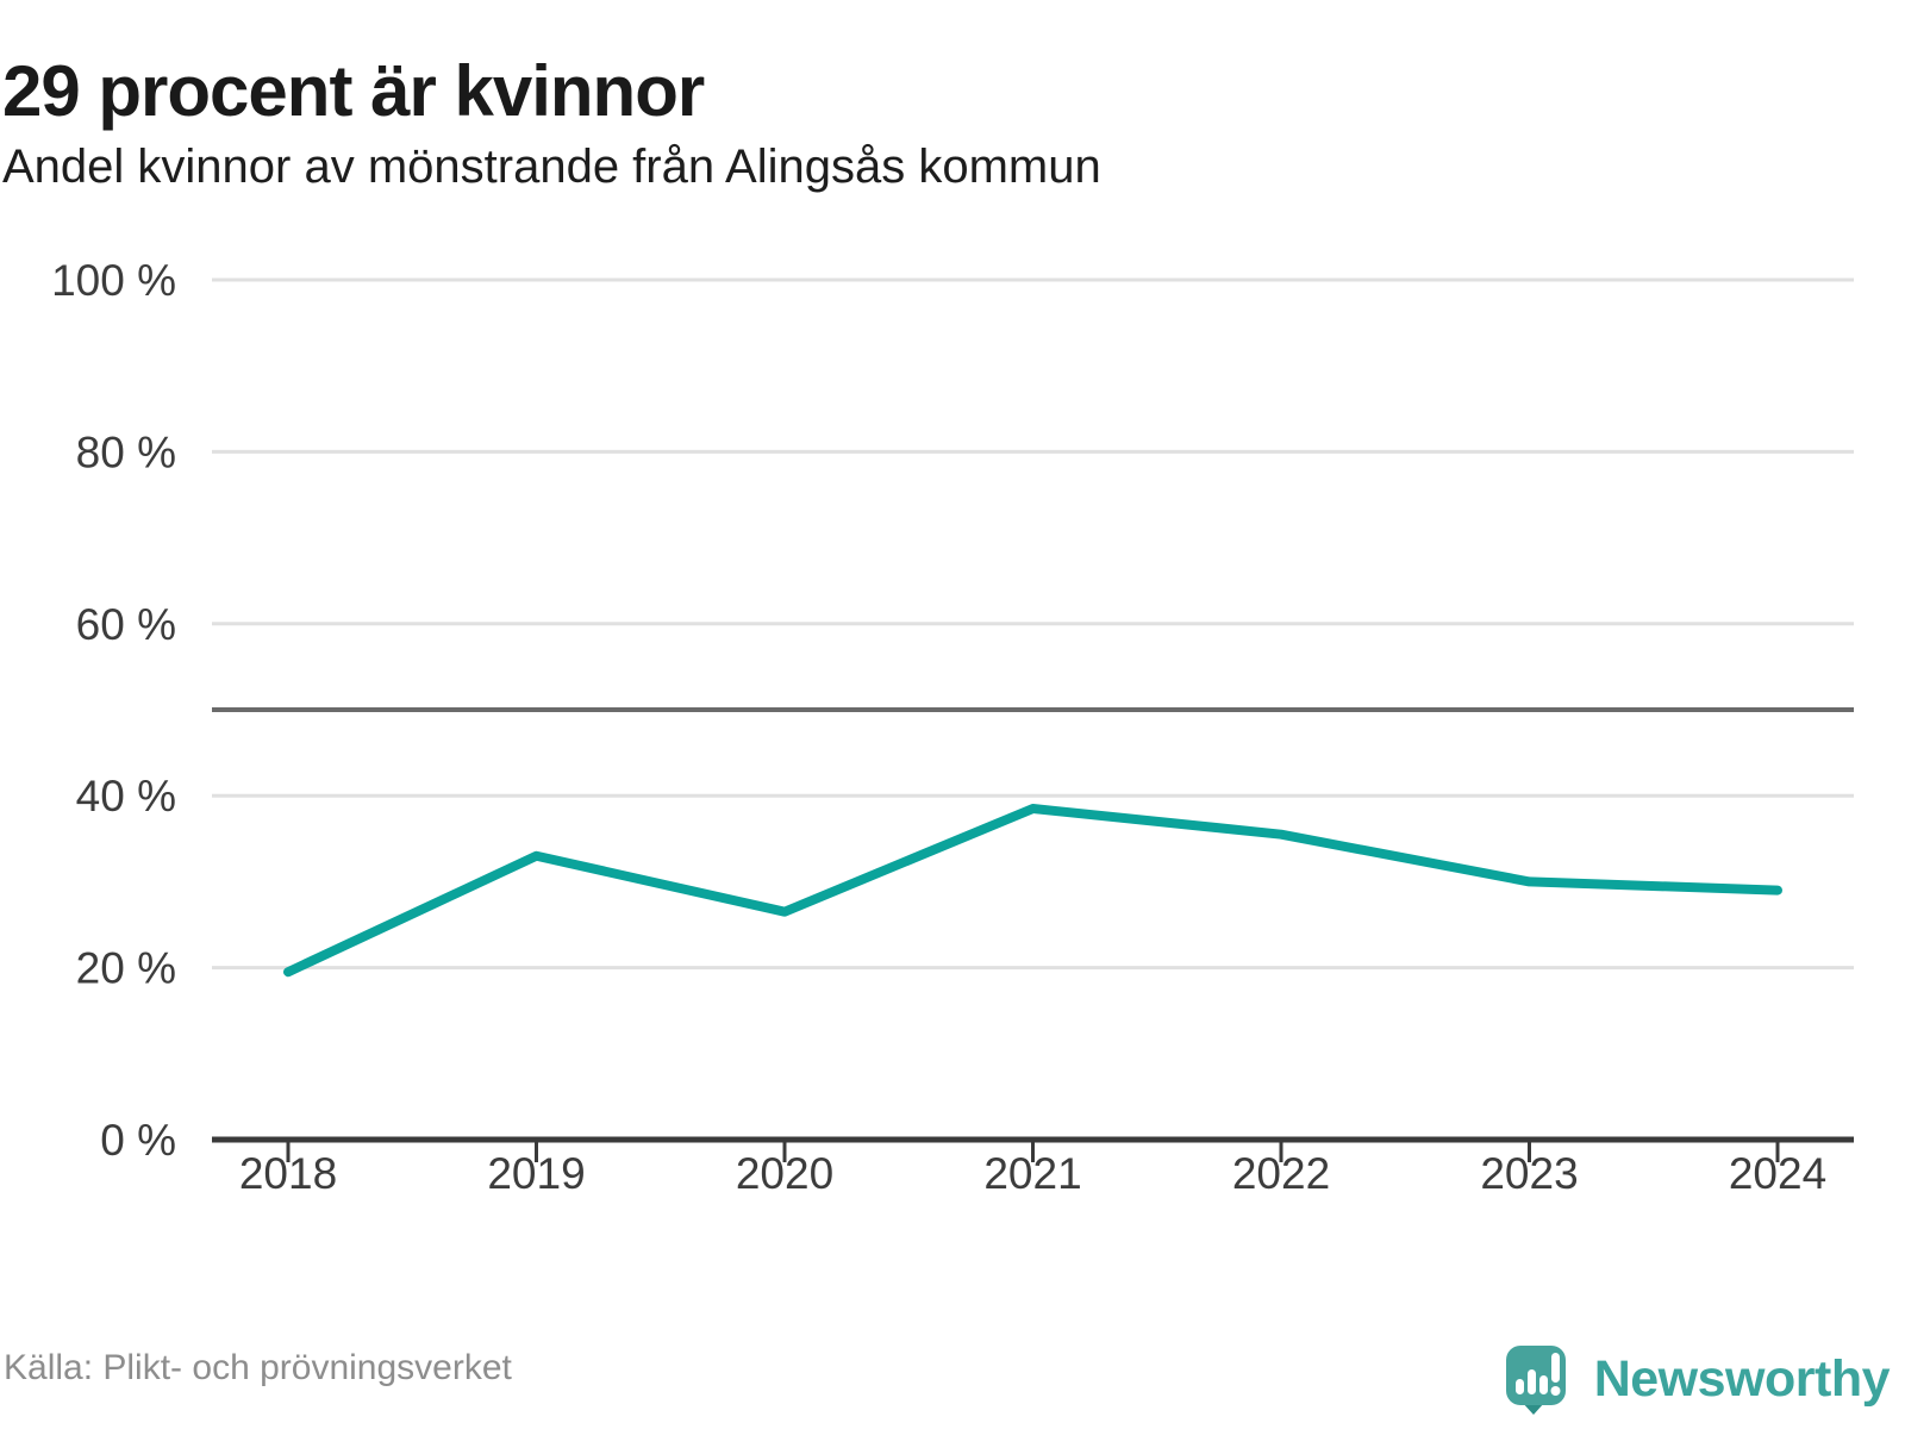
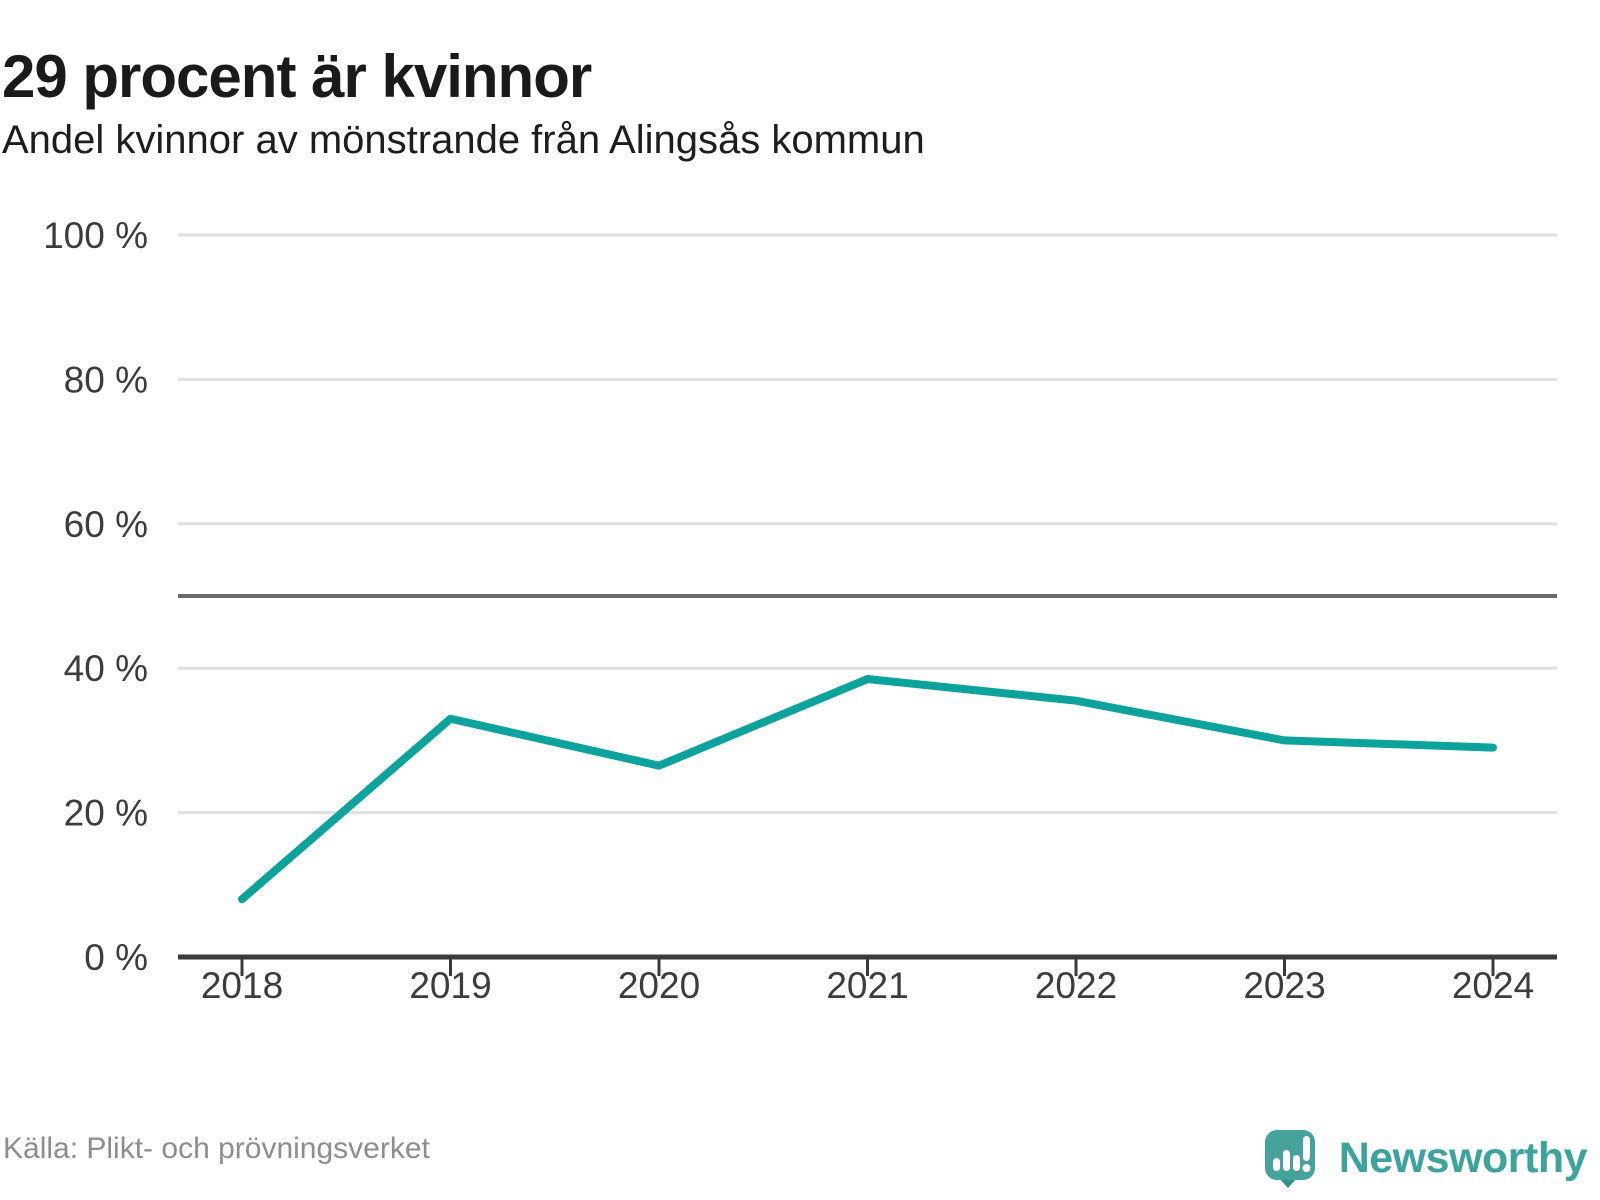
2018: 20% -> 8%
